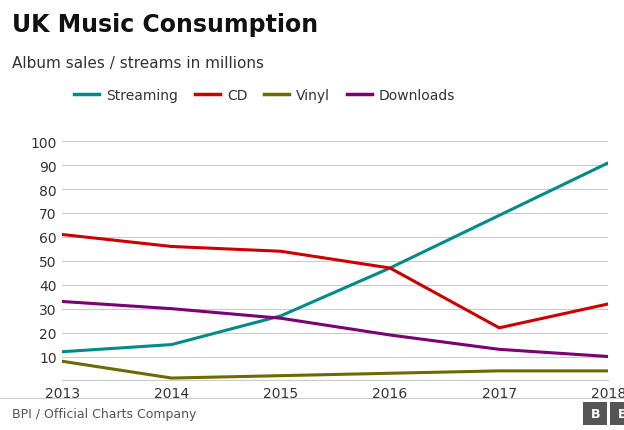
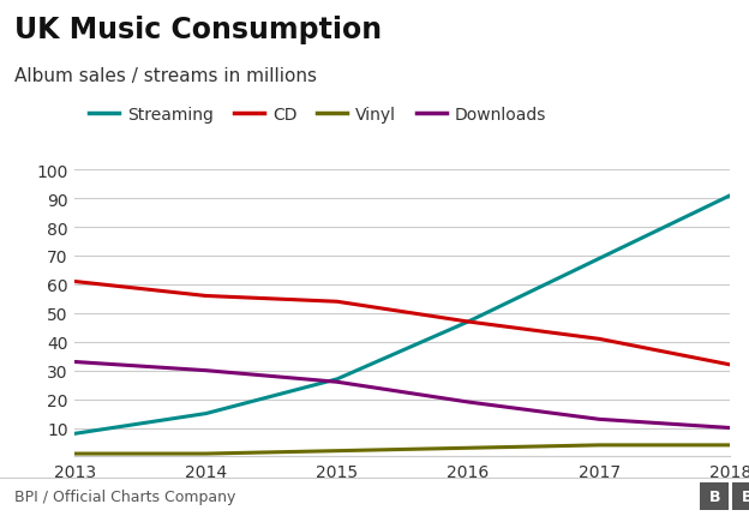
Streaming/2013: 12 -> 8
Vinyl/2013: 8 -> 1
CD/2017: 22 -> 41
